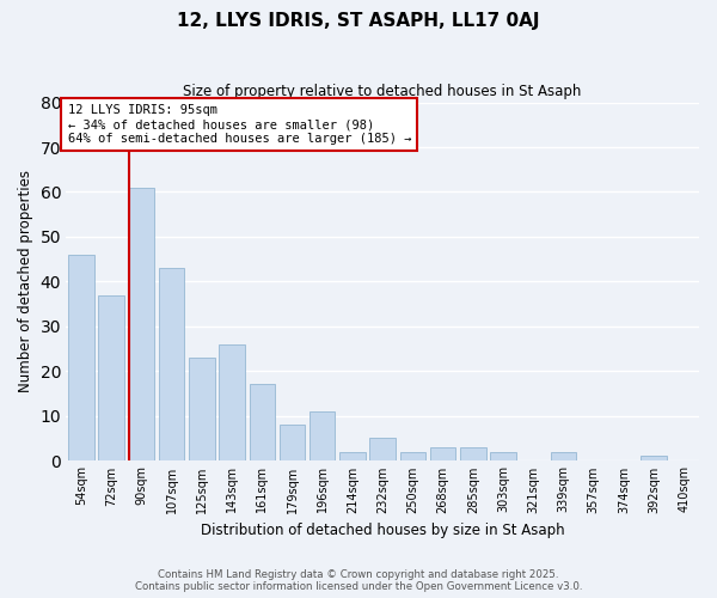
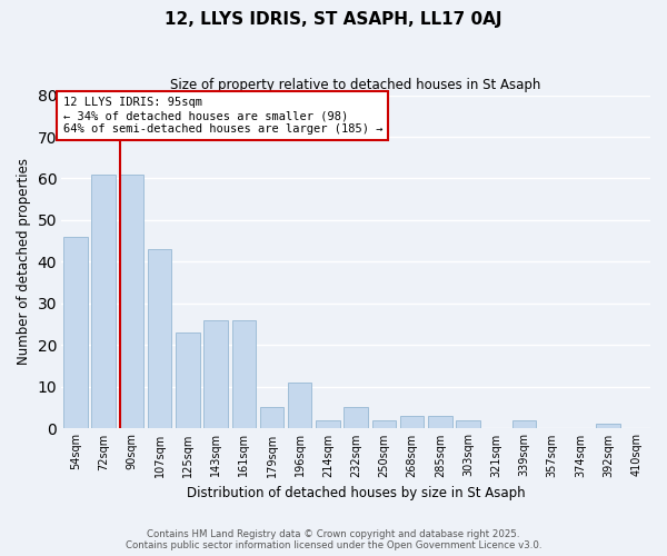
72sqm: 37 -> 61
161sqm: 17 -> 26
179sqm: 8 -> 5
